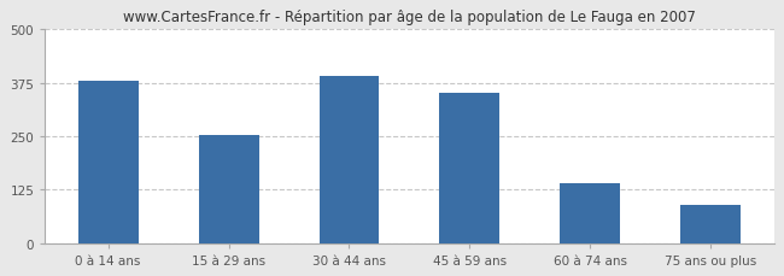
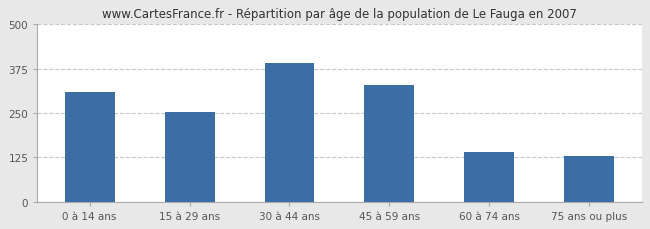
0 à 14 ans: 380 -> 310
45 à 59 ans: 350 -> 330
75 ans ou plus: 90 -> 130
